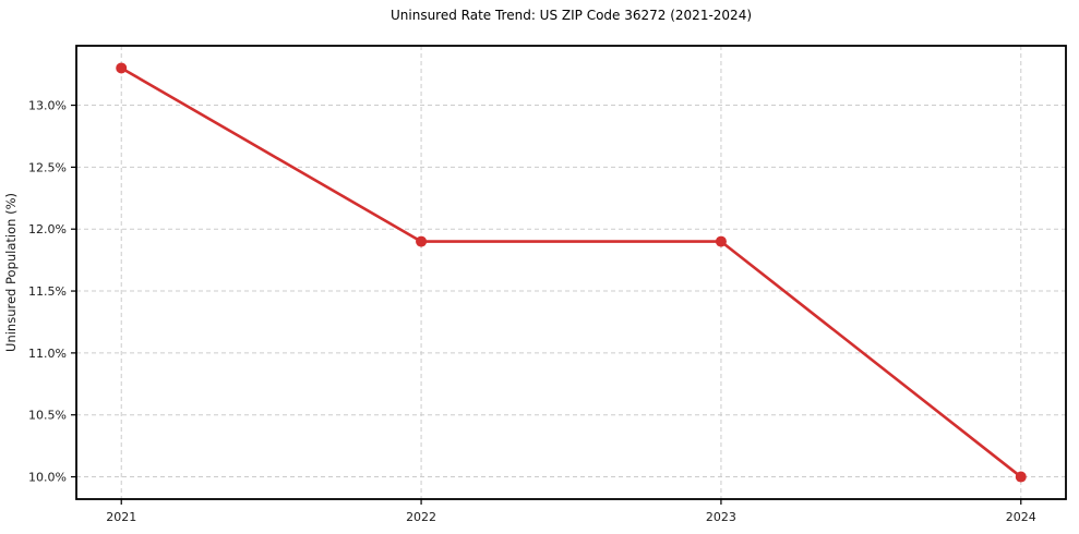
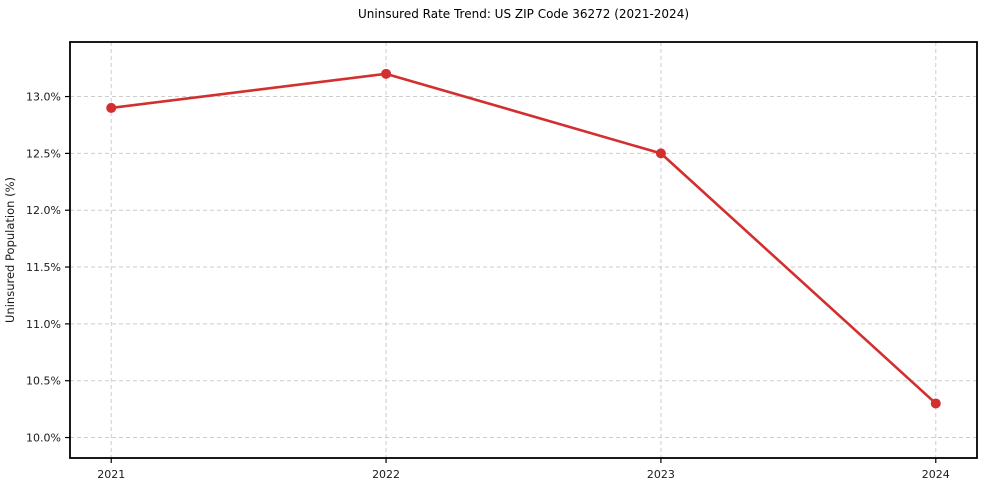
2021: 13.3% -> 12.9%
2022: 11.9% -> 13.2%
2023: 11.9% -> 12.5%
2024: 10.0% -> 10.3%
